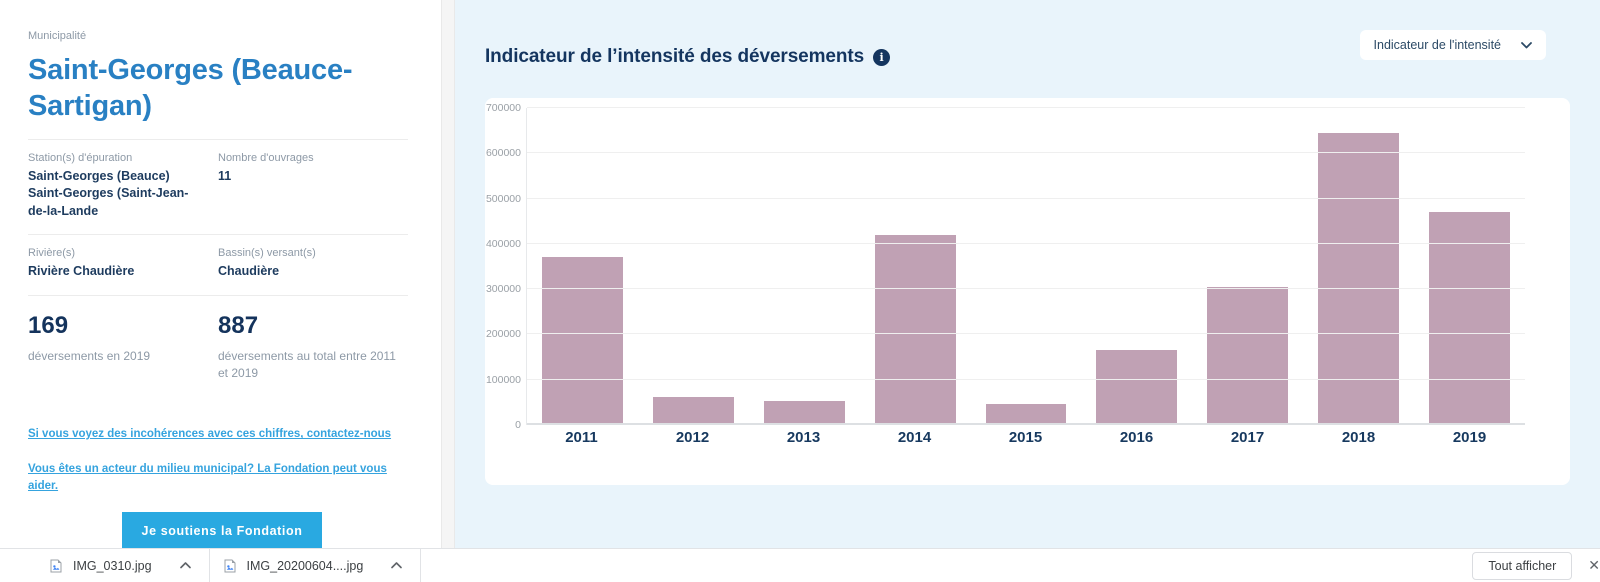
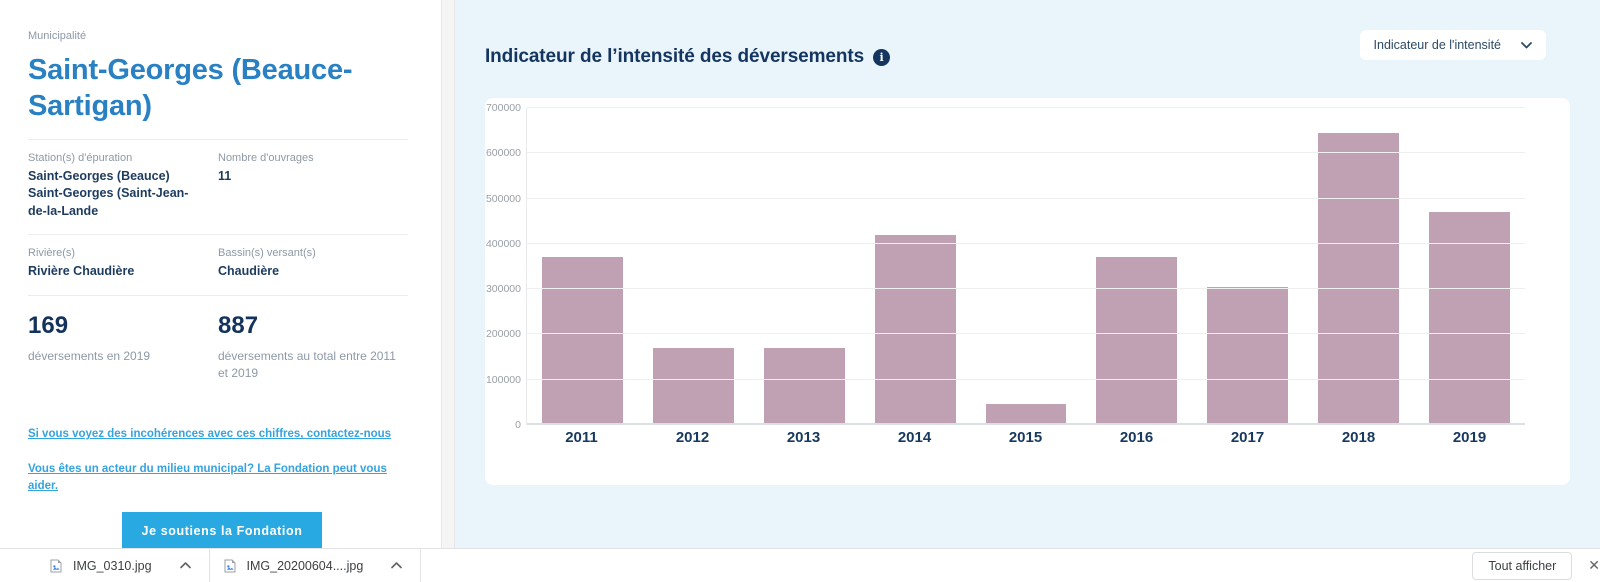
2012: 60000 -> 170000
2013: 50000 -> 170000
2016: 160000 -> 370000
